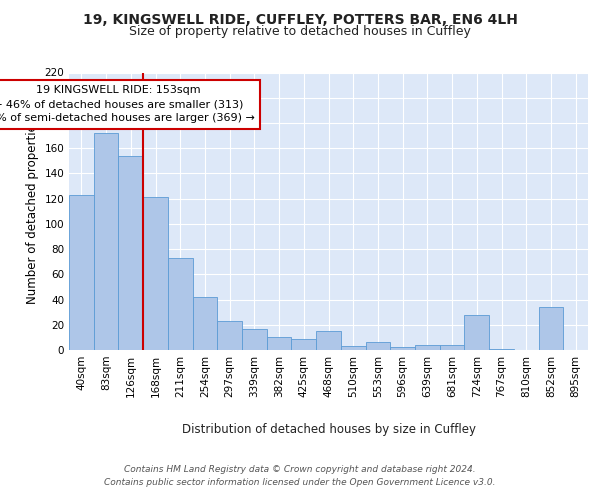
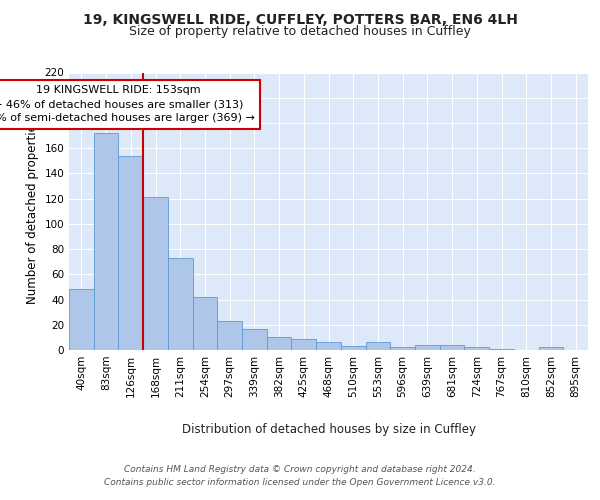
40sqm: 123 -> 48
468sqm: 15 -> 6
724sqm: 28 -> 2
852sqm: 34 -> 2
